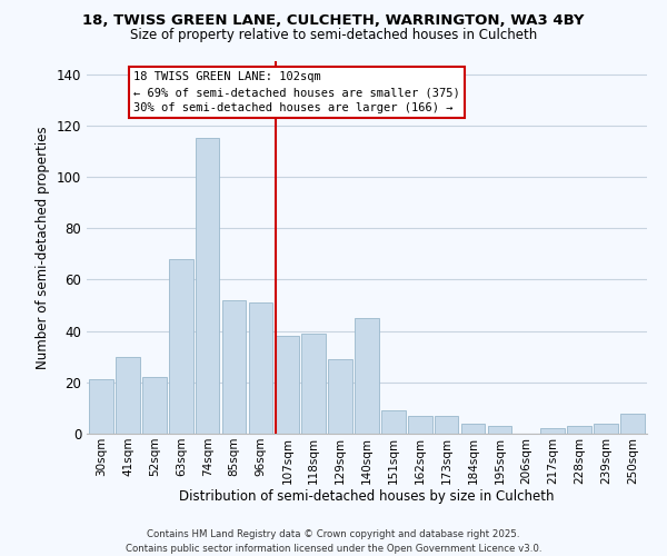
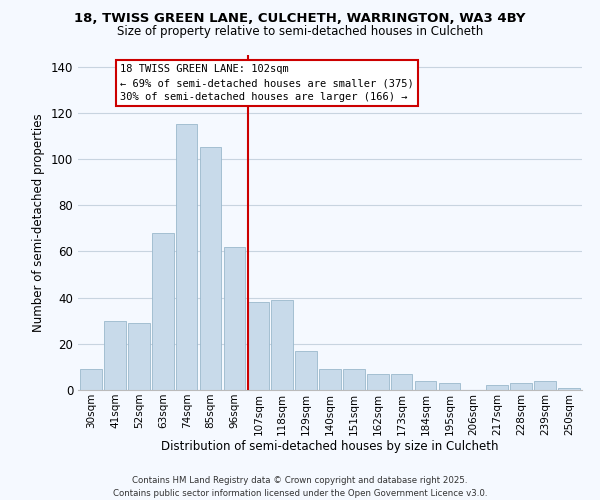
30sqm: 21 -> 9
52sqm: 22 -> 29
85sqm: 52 -> 105
96sqm: 51 -> 62
129sqm: 29 -> 17
140sqm: 45 -> 9
250sqm: 8 -> 1
